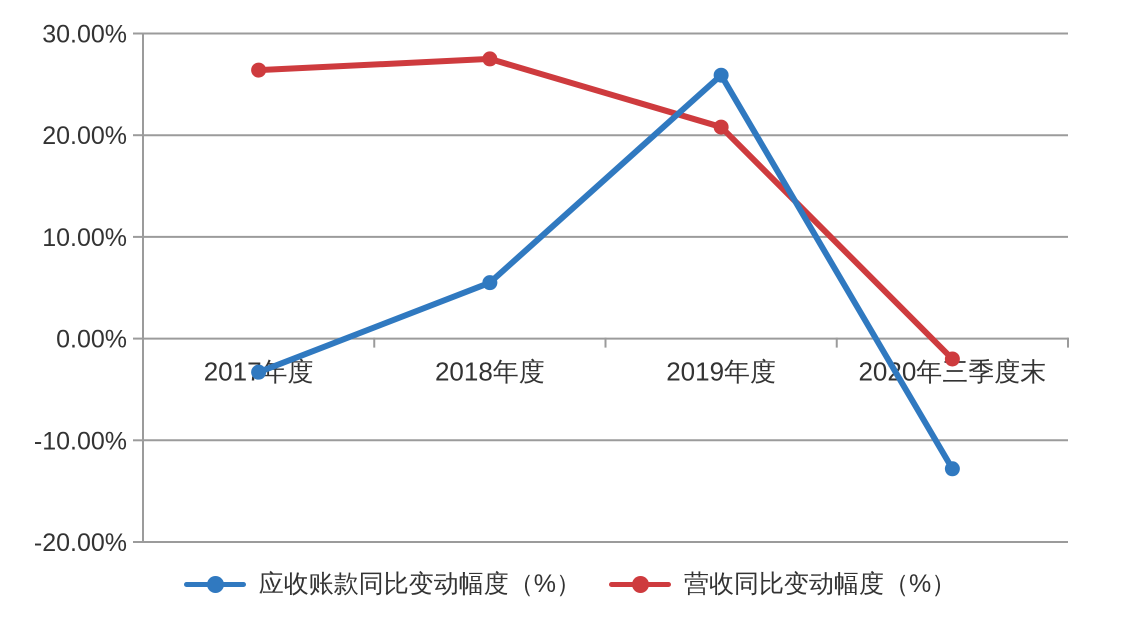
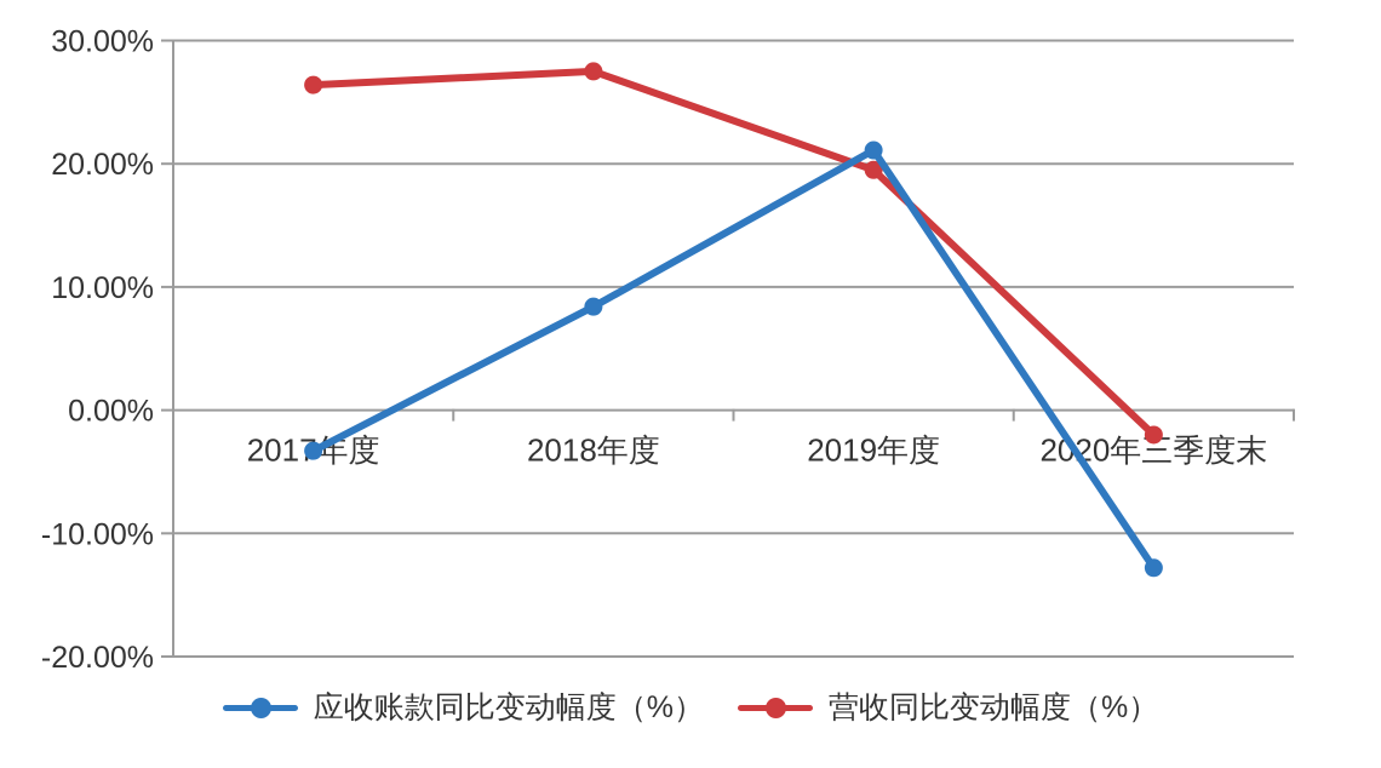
应收账款同比变动幅度（%）/2018年度: 5.5% -> 8.4%
应收账款同比变动幅度（%）/2019年度: 25.9% -> 21.1%
营收同比变动幅度（%）/2019年度: 20.8% -> 19.5%
